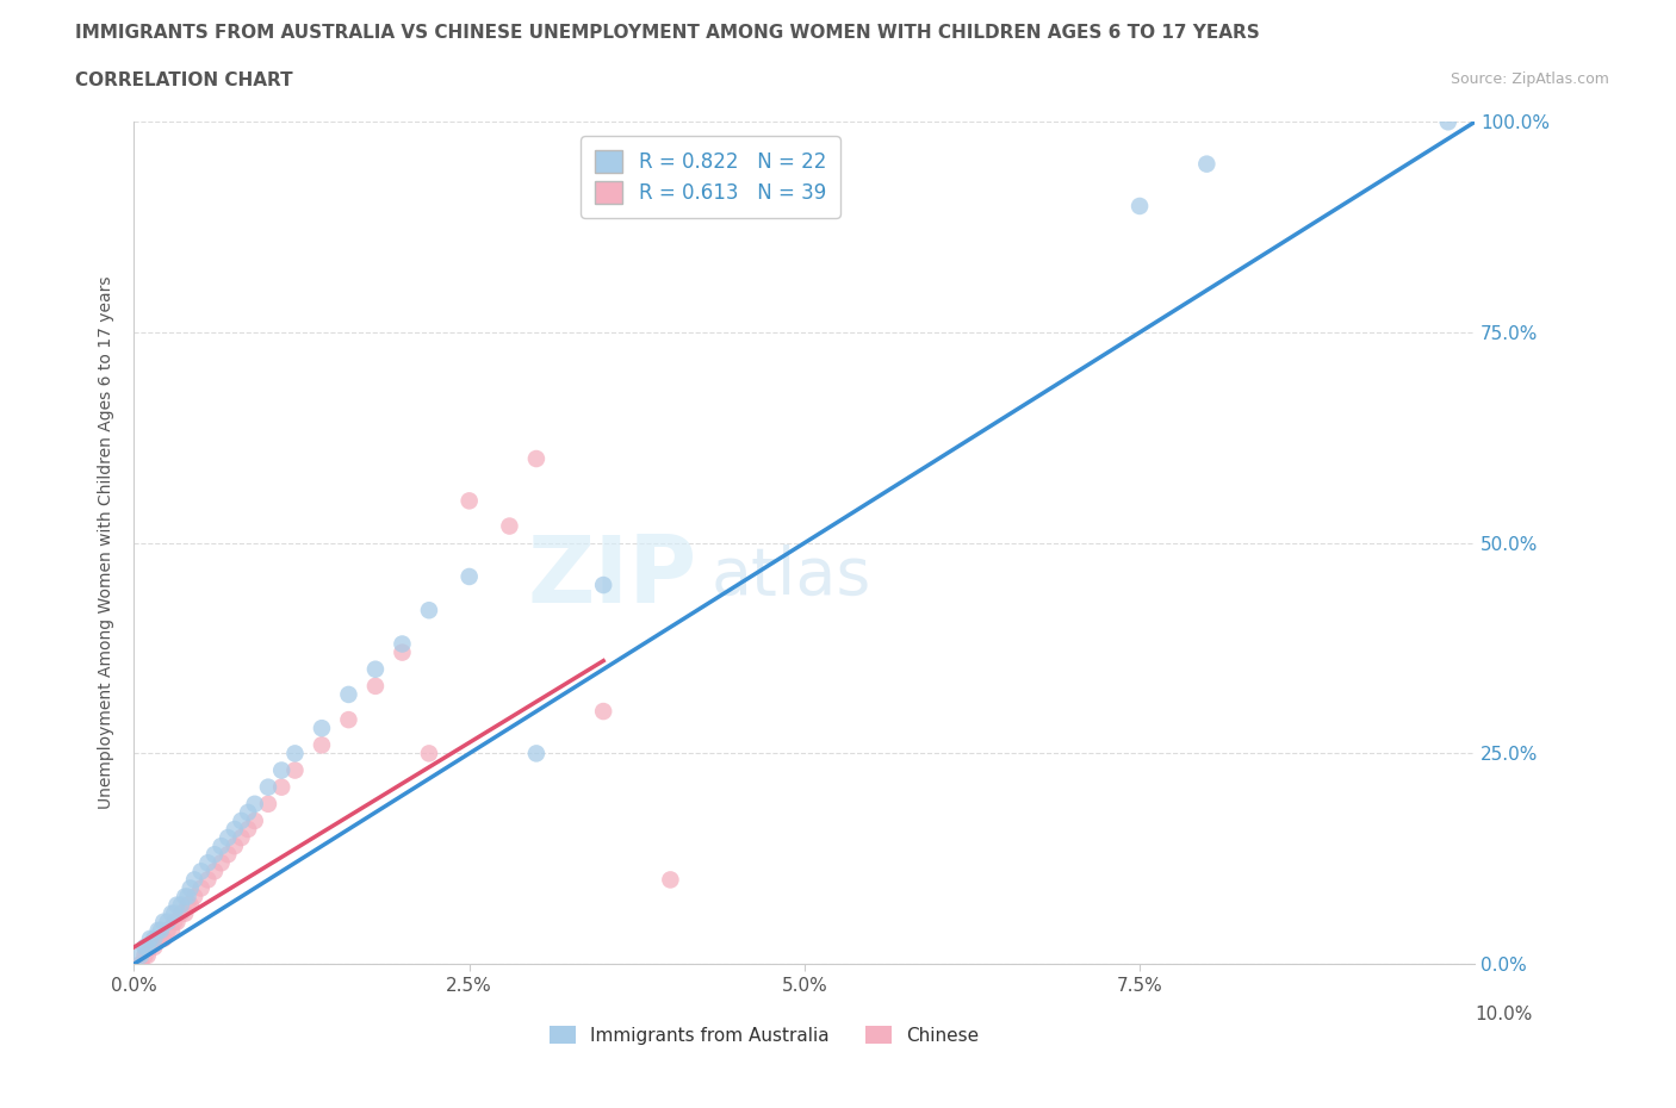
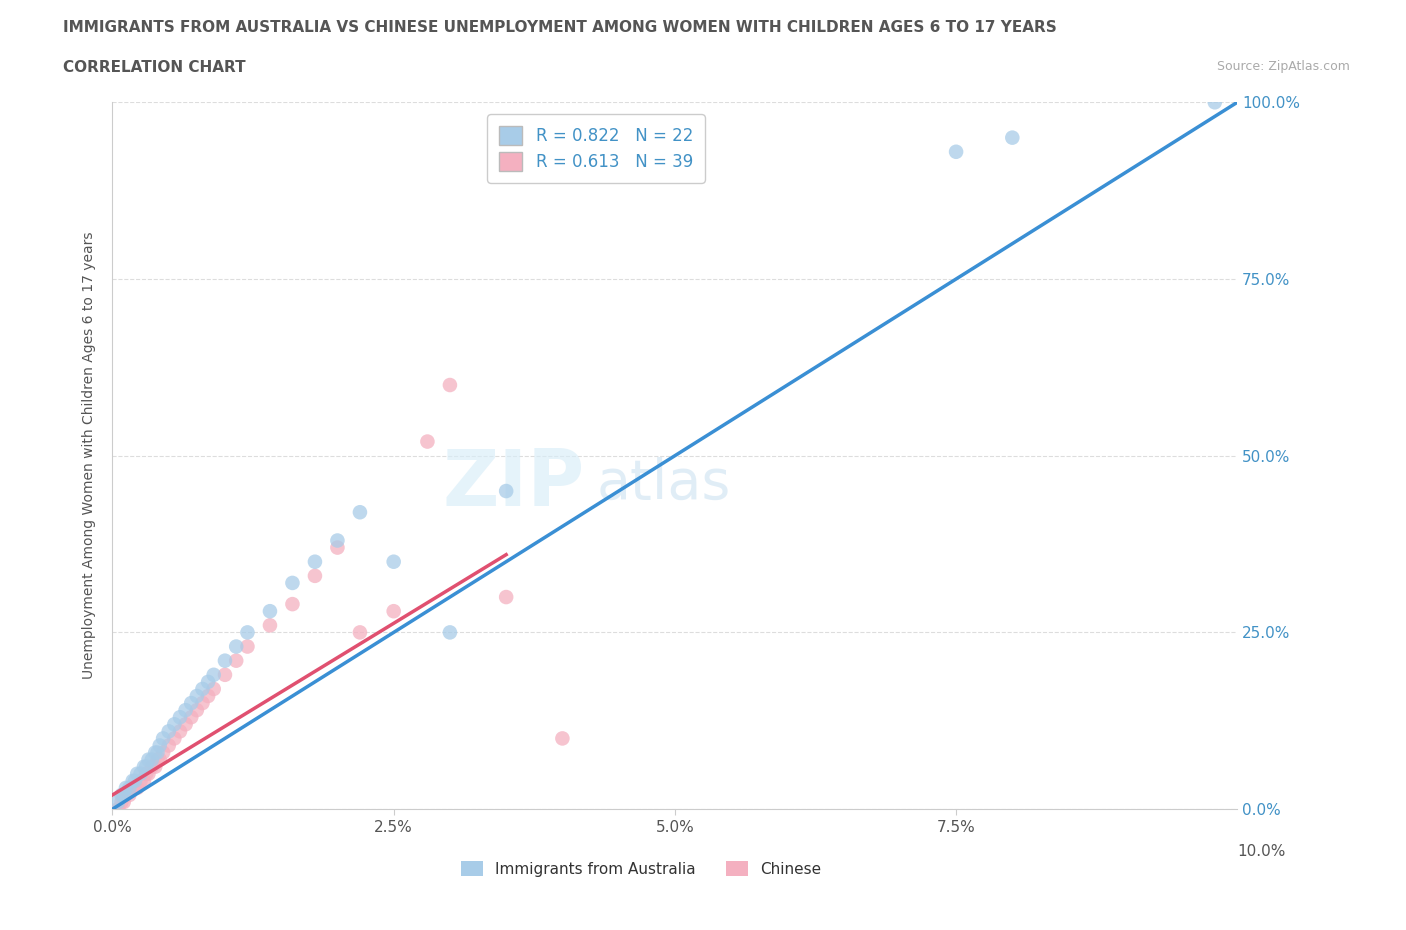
Immigrants from Australia/2.5%: 46% -> 35%
Chinese/2.5%: 55% -> 28%
Immigrants from Australia/7.5%: 90% -> 93%
